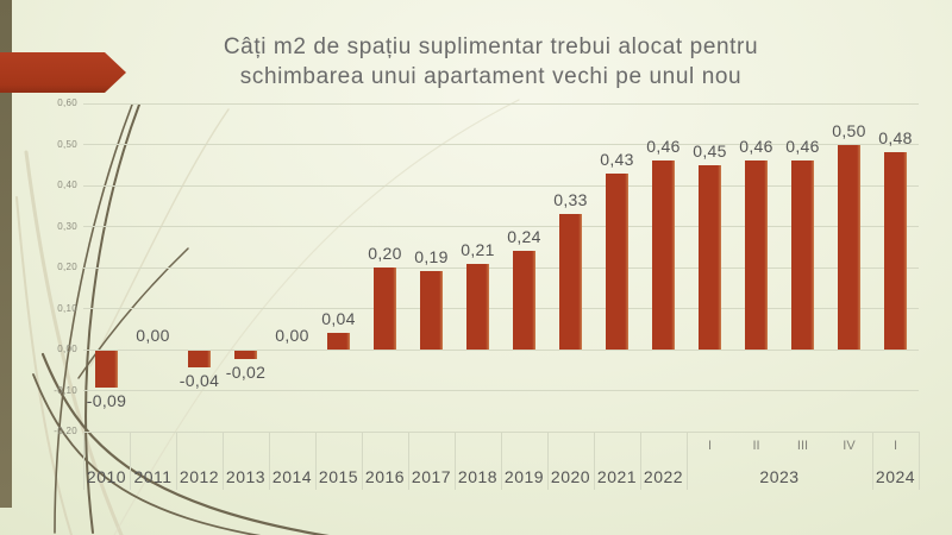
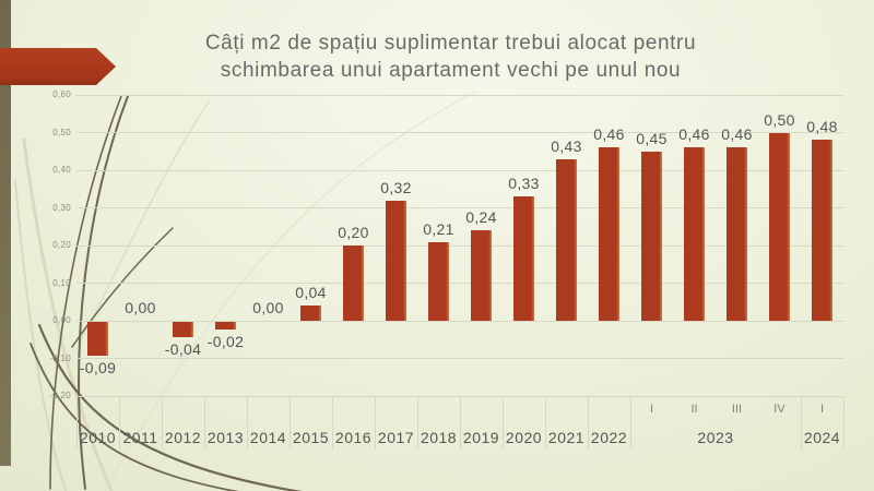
2017: 0,19 -> 0,32
